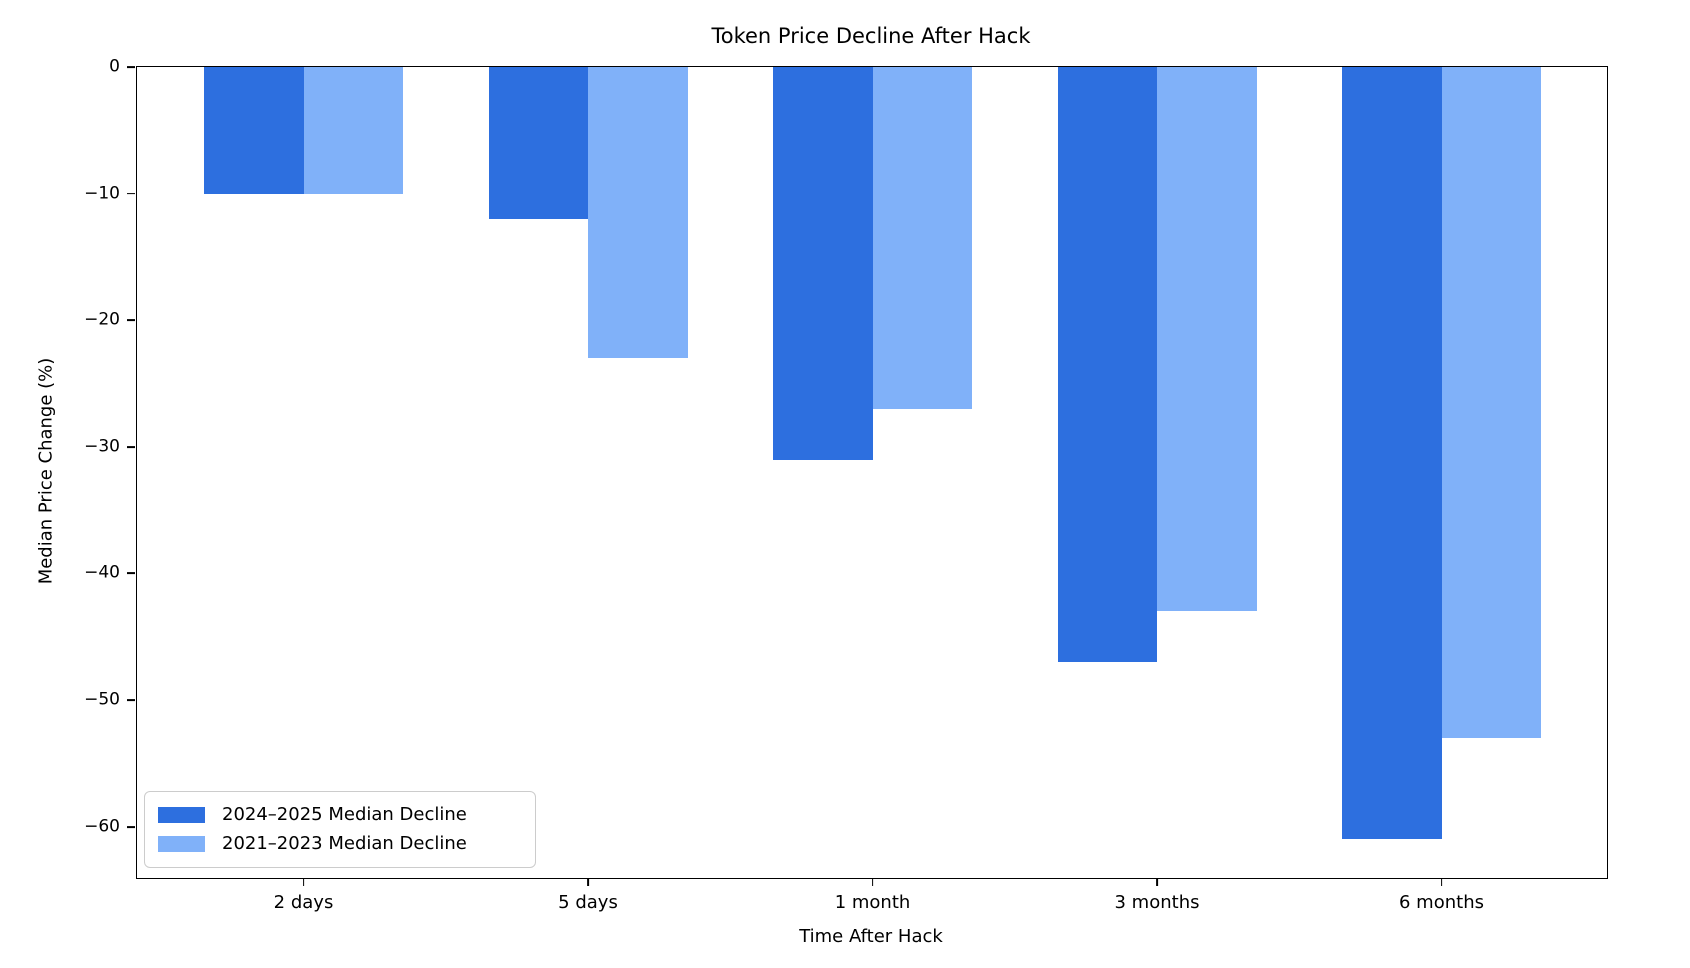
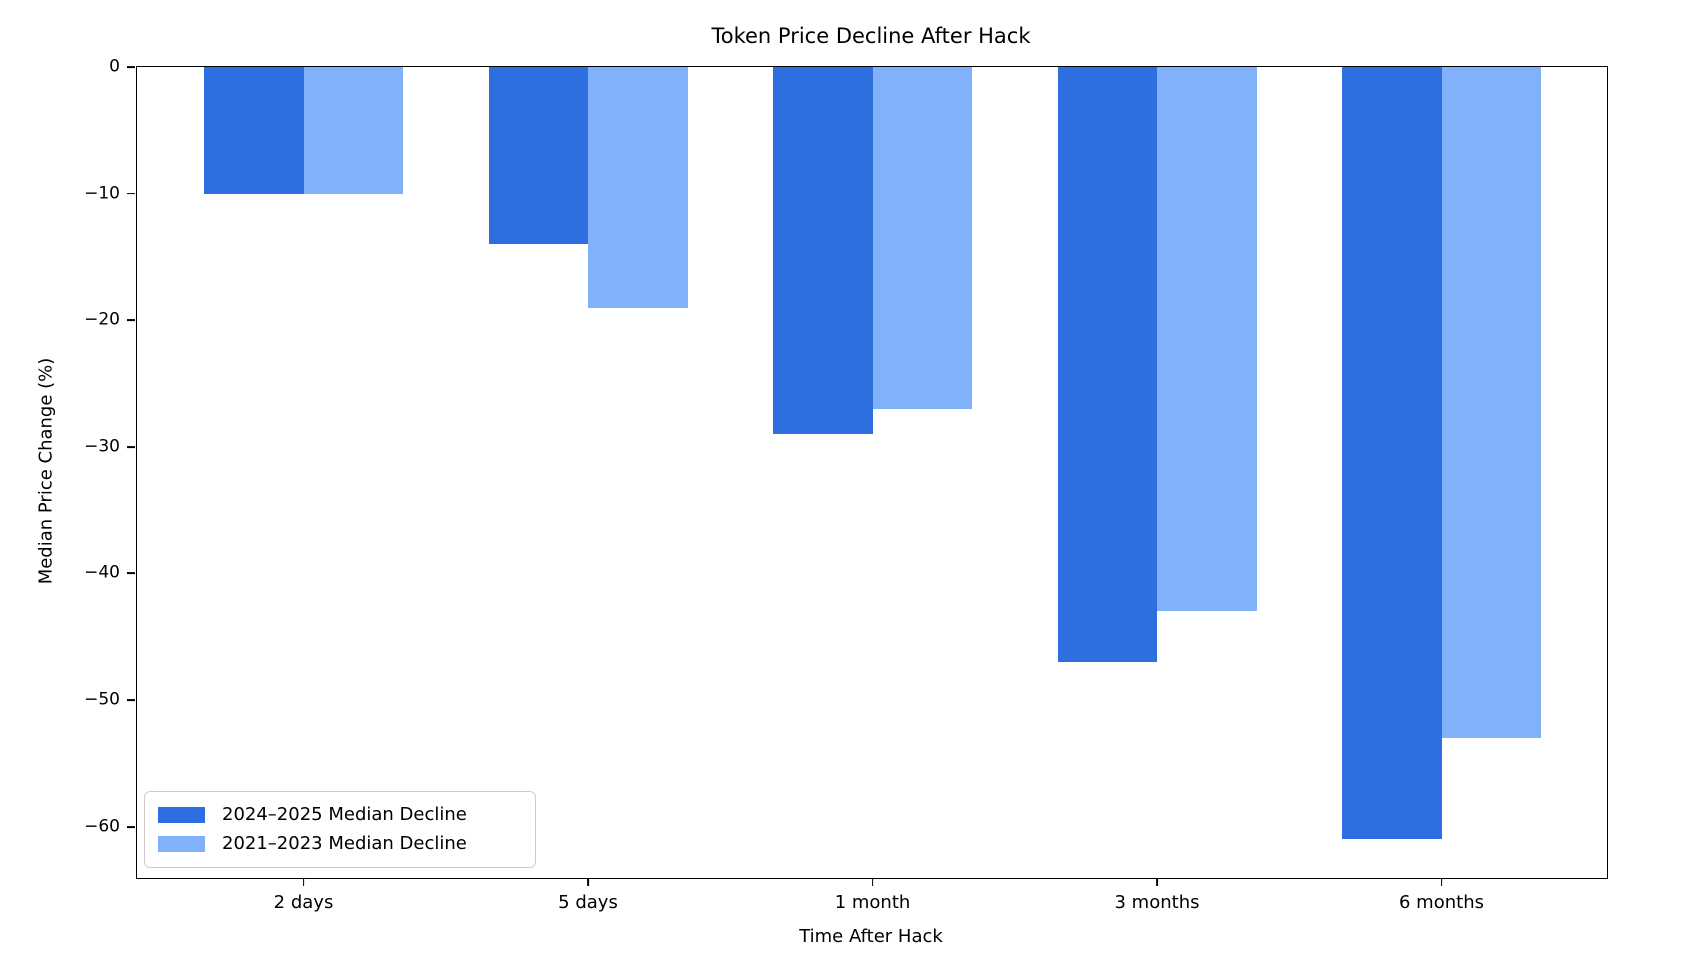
2024–2025 Median Decline/5 days: -12 -> -14
2021–2023 Median Decline/5 days: -23 -> -19
2024–2025 Median Decline/1 month: -31 -> -29
